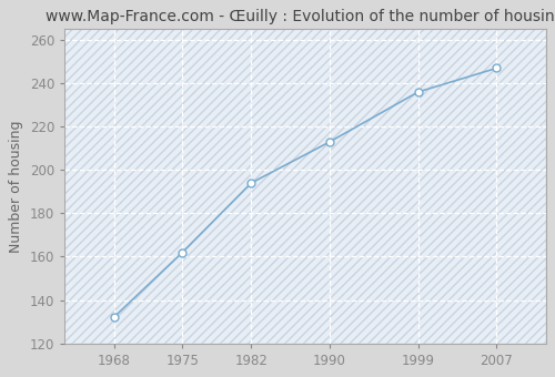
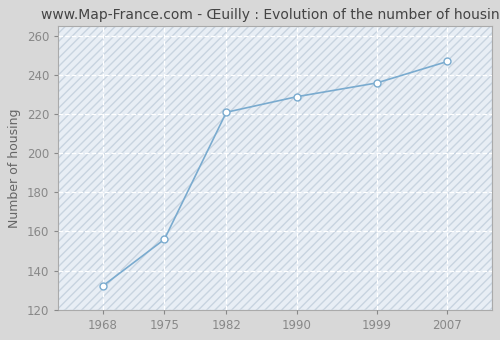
1975: 162 -> 156
1982: 194 -> 221
1990: 213 -> 229
